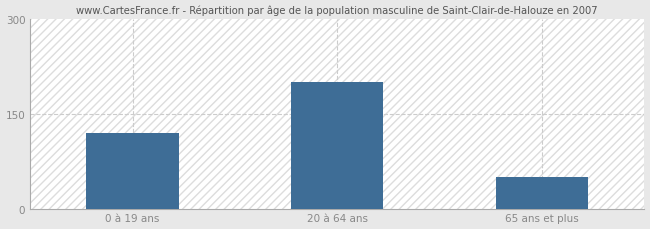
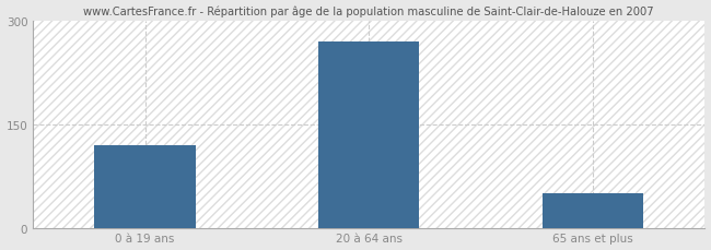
20 à 64 ans: 200 -> 270
